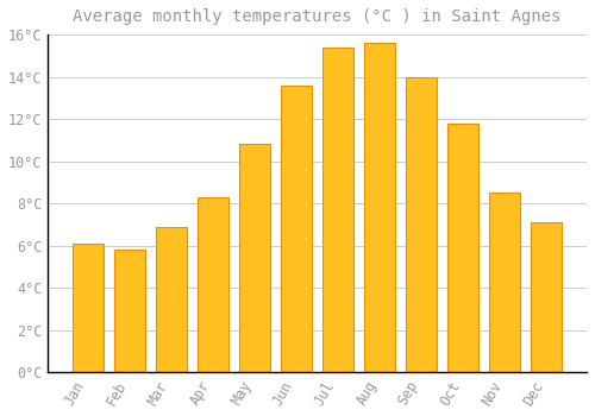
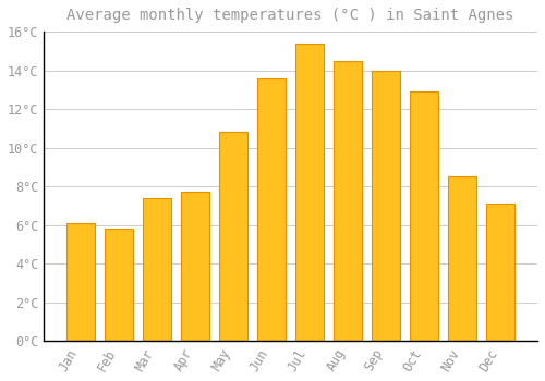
Mar: 6.9°C -> 7.4°C
Apr: 8.3°C -> 7.7°C
Aug: 15.6°C -> 14.5°C
Oct: 11.8°C -> 12.9°C
